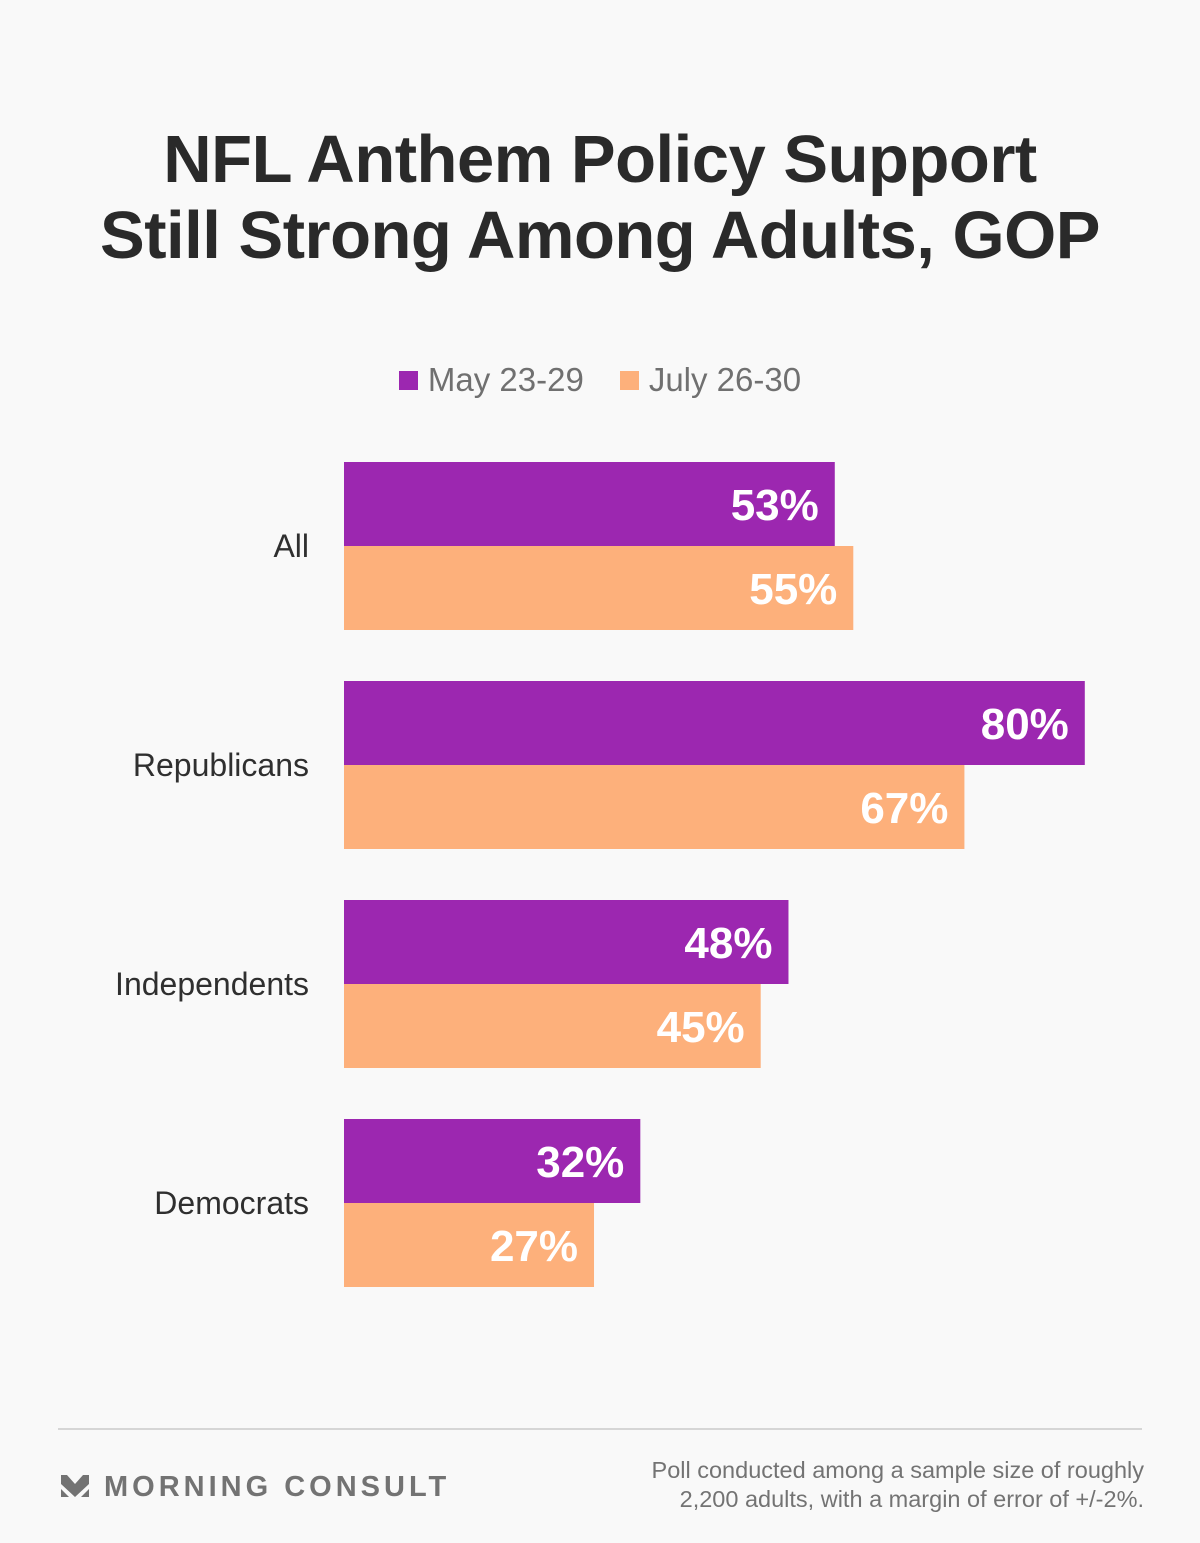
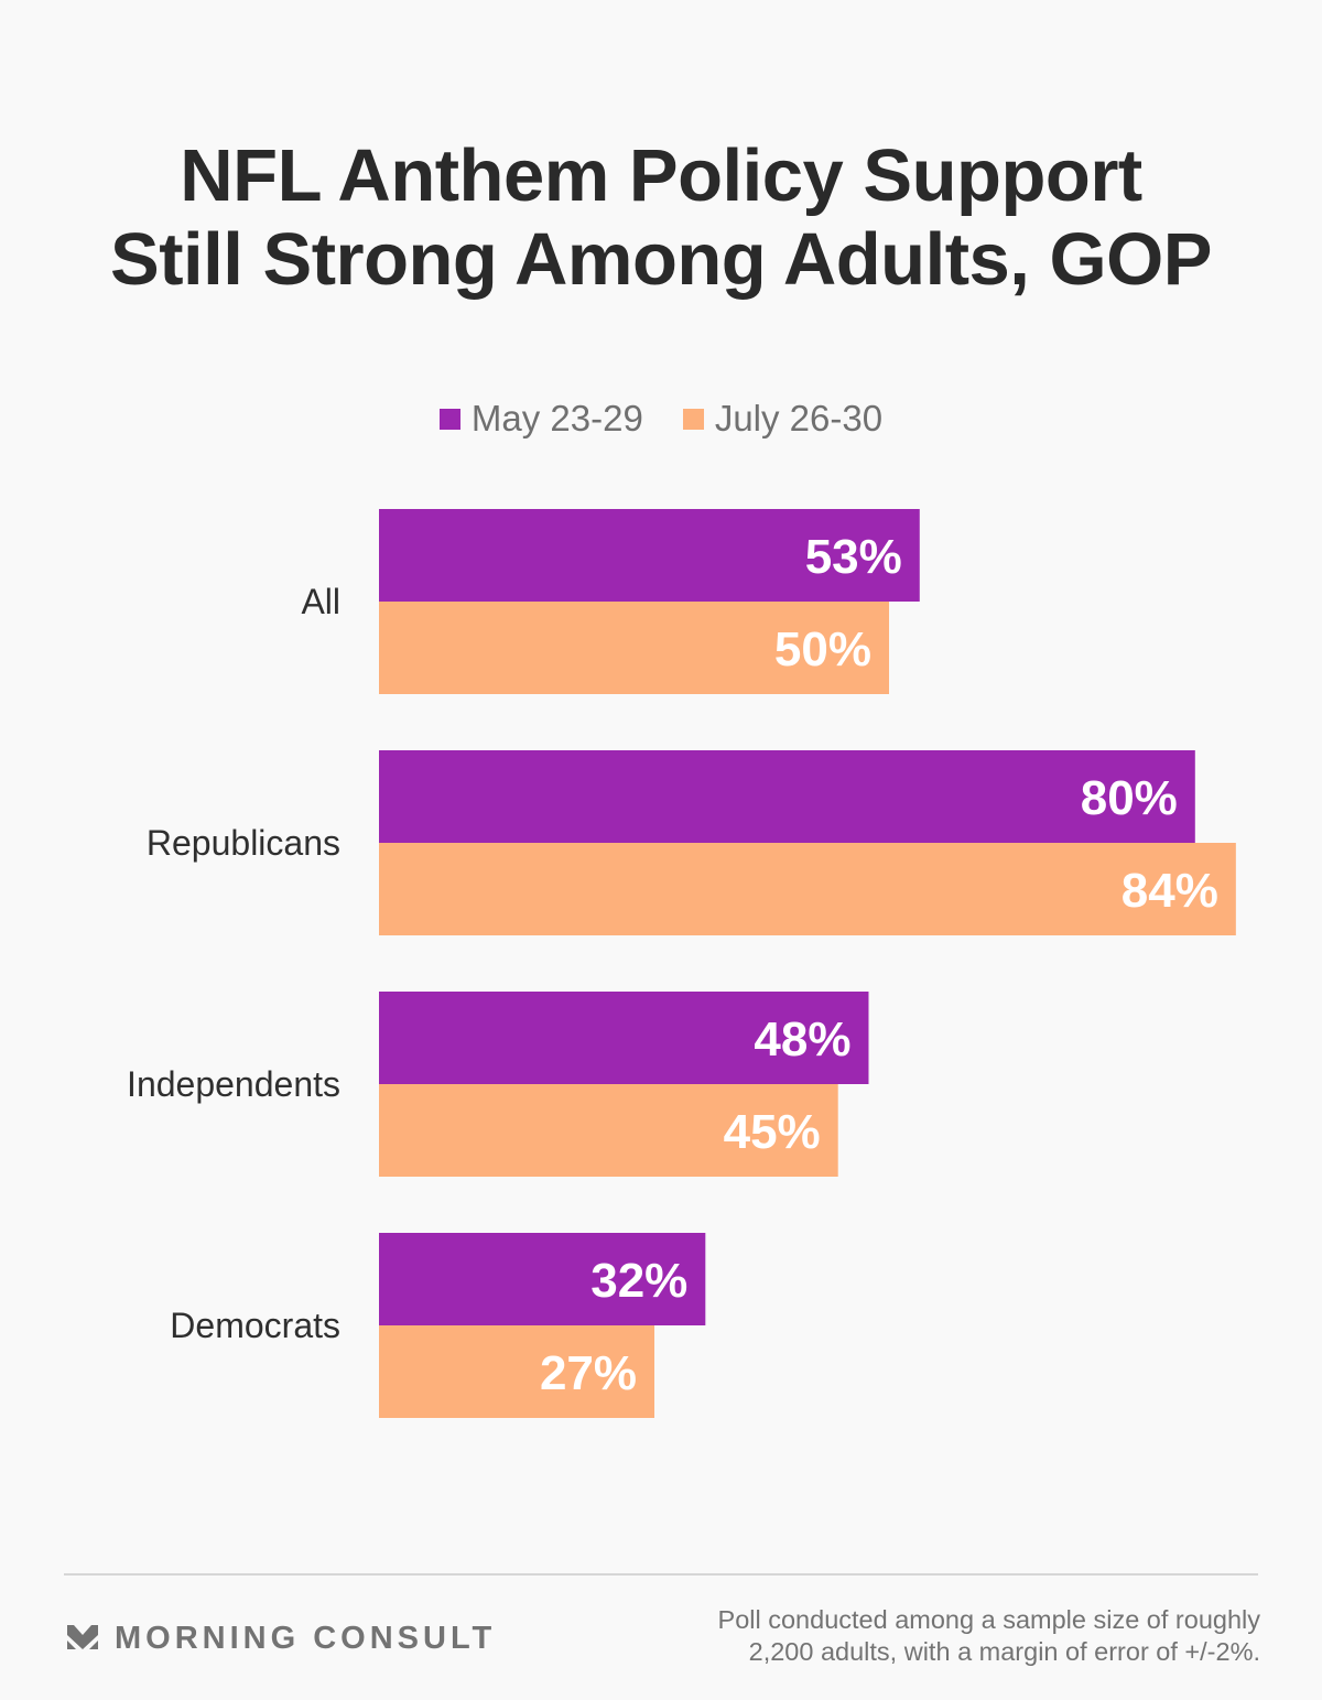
July 26-30/All: 55% -> 50%
July 26-30/Republicans: 67% -> 84%
